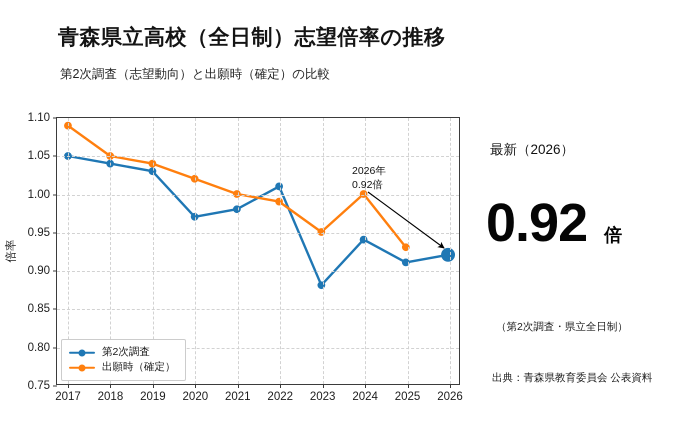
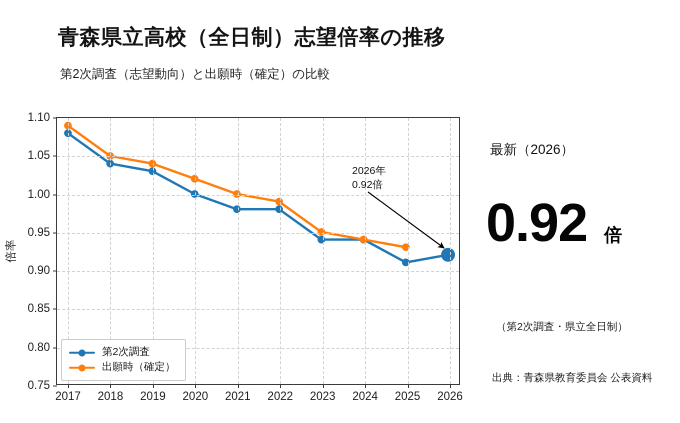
第2次調査/2017: 1.05 -> 1.08
第2次調査/2020: 0.97 -> 1.00
第2次調査/2022: 1.01 -> 0.98
第2次調査/2023: 0.88 -> 0.94
出願時（確定）/2024: 1.00 -> 0.94
